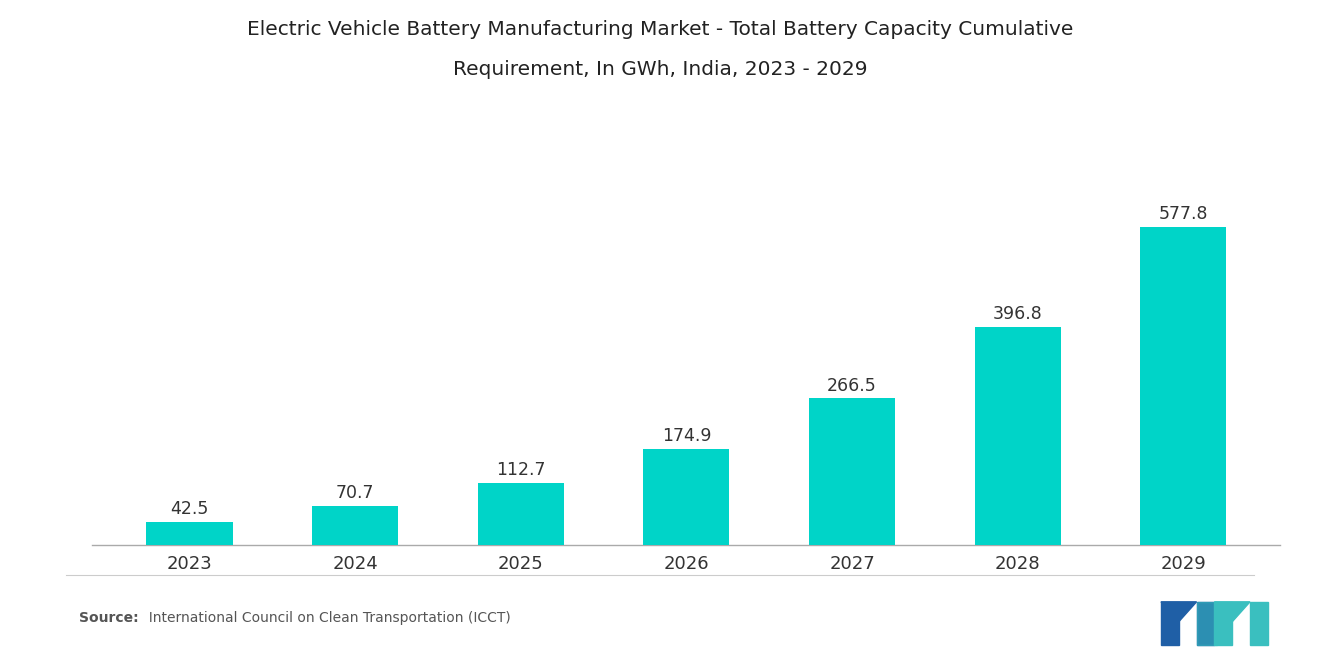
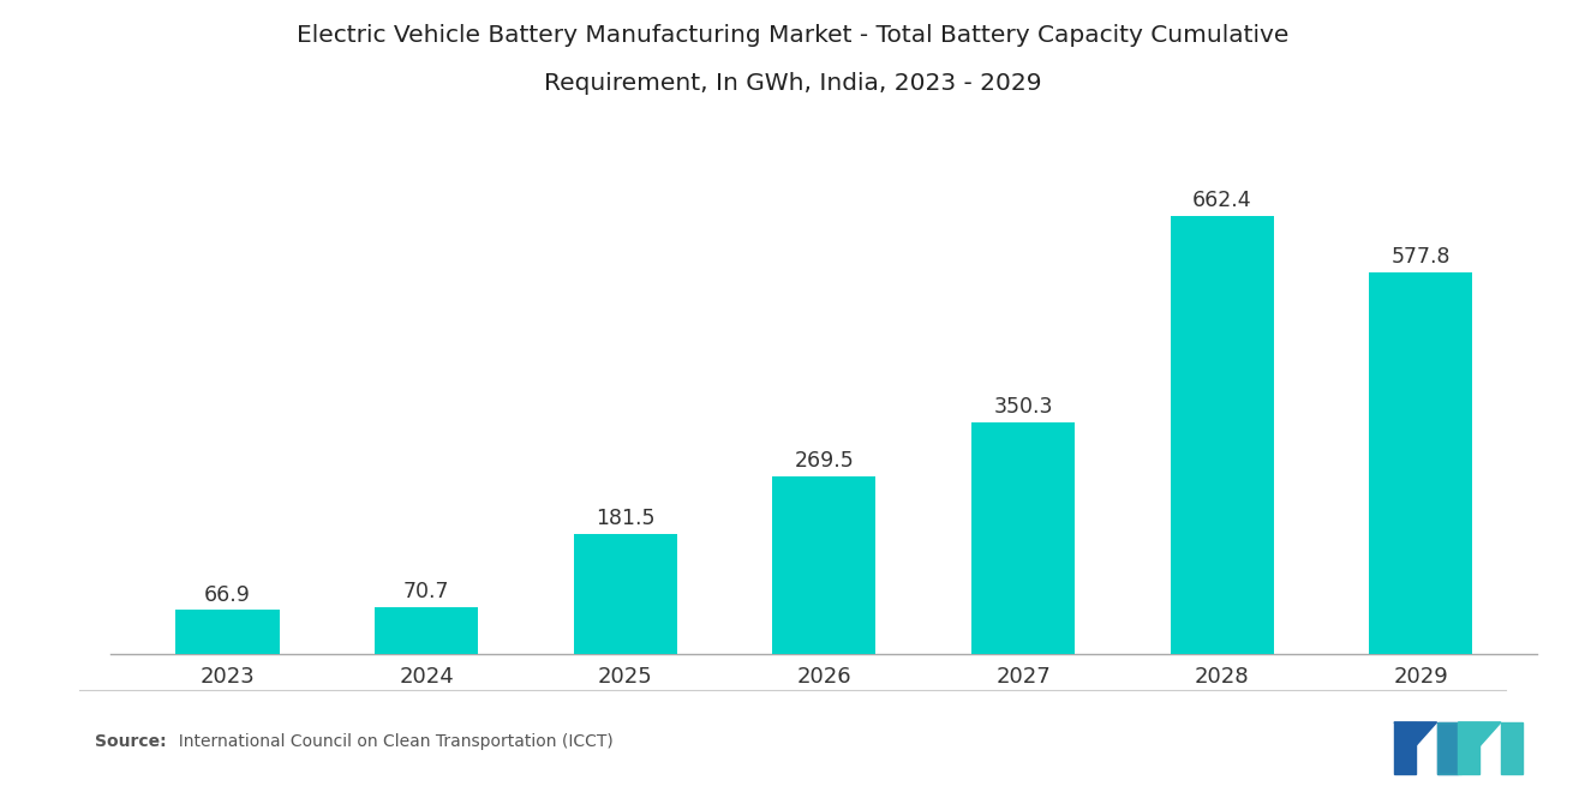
2023: 42.5 -> 66.9
2025: 112.7 -> 181.5
2026: 174.9 -> 269.5
2027: 266.5 -> 350.3
2028: 396.8 -> 662.4
